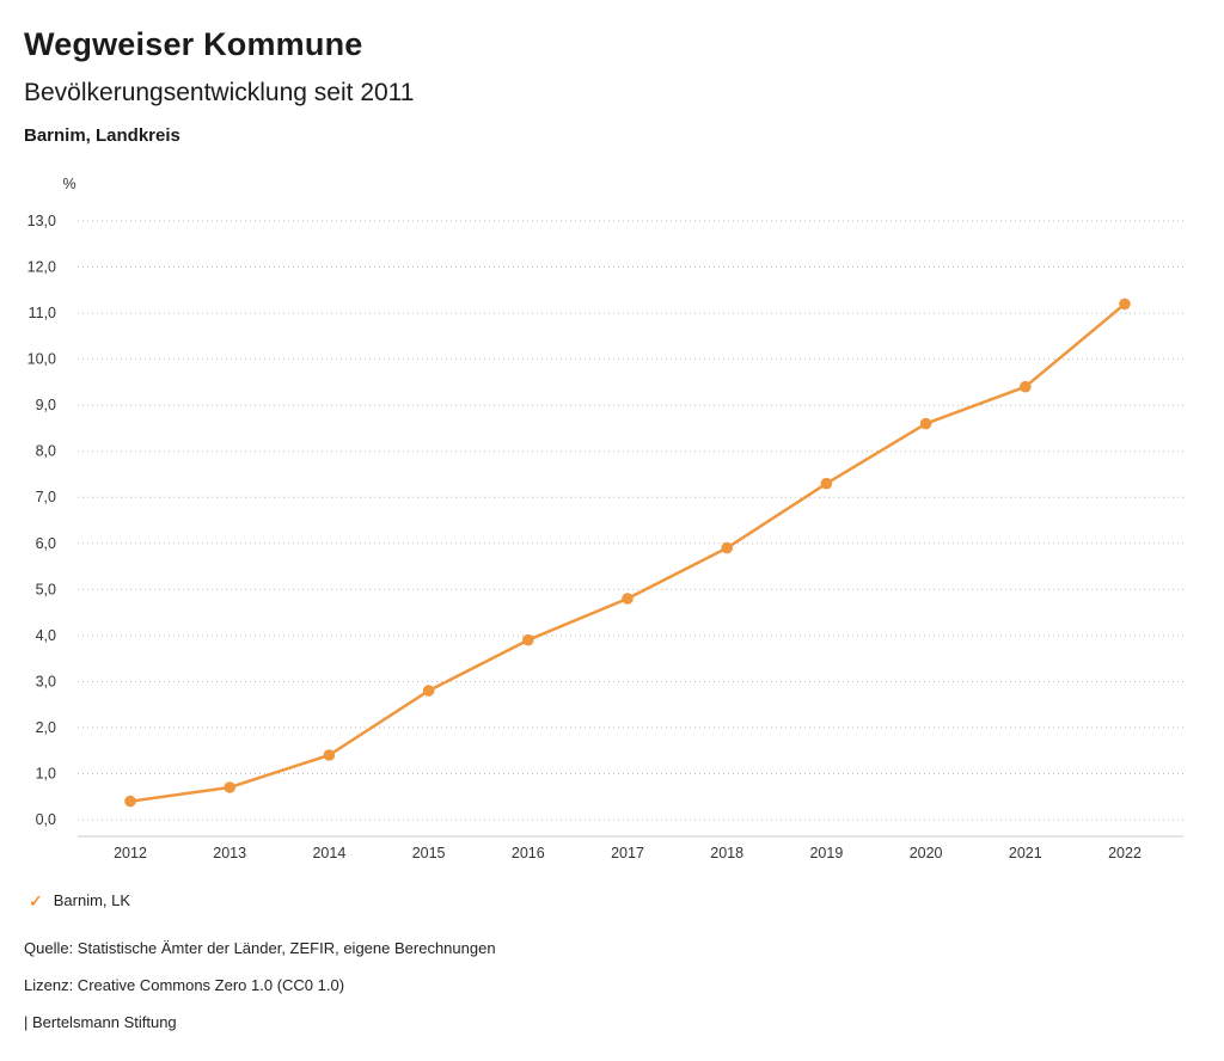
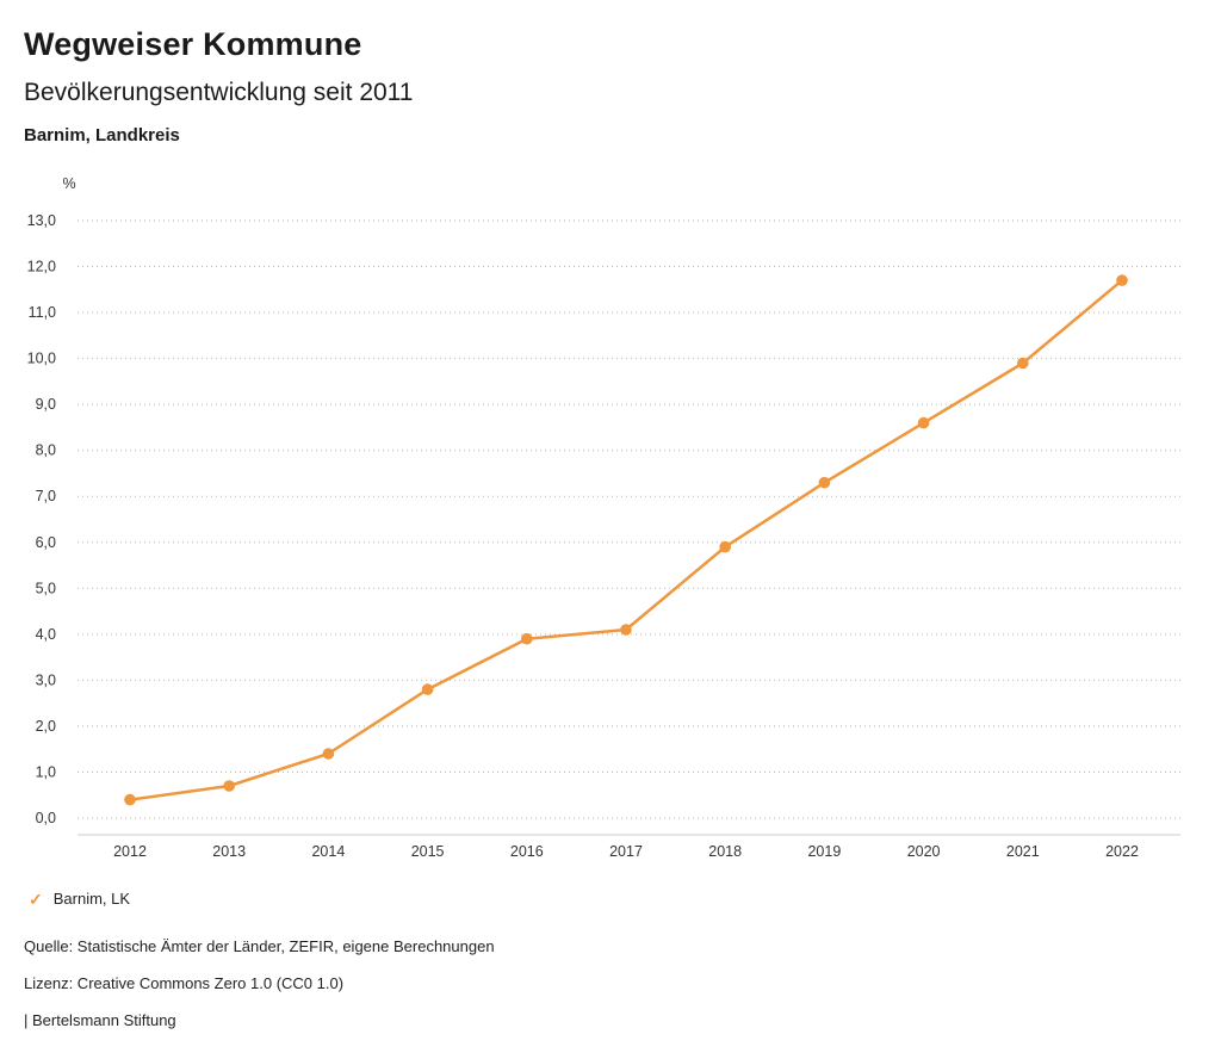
2017: 4,8 -> 4,1
2021: 9,4 -> 9,9
2022: 11,2 -> 11,7
